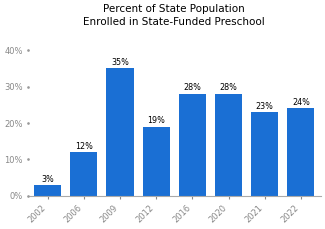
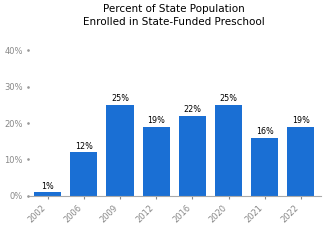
2002: 3% -> 1%
2009: 35% -> 25%
2016: 28% -> 22%
2020: 28% -> 25%
2021: 23% -> 16%
2022: 24% -> 19%
